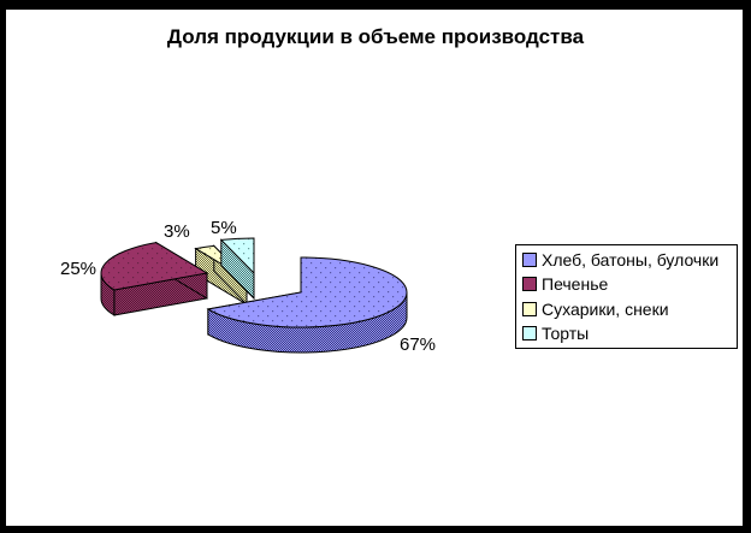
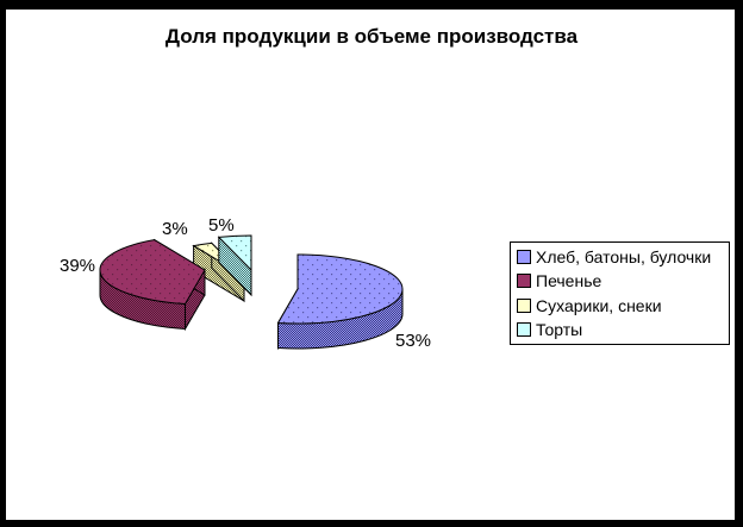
Хлеб, батоны, булочки: 67% -> 53%
Печенье: 25% -> 39%
